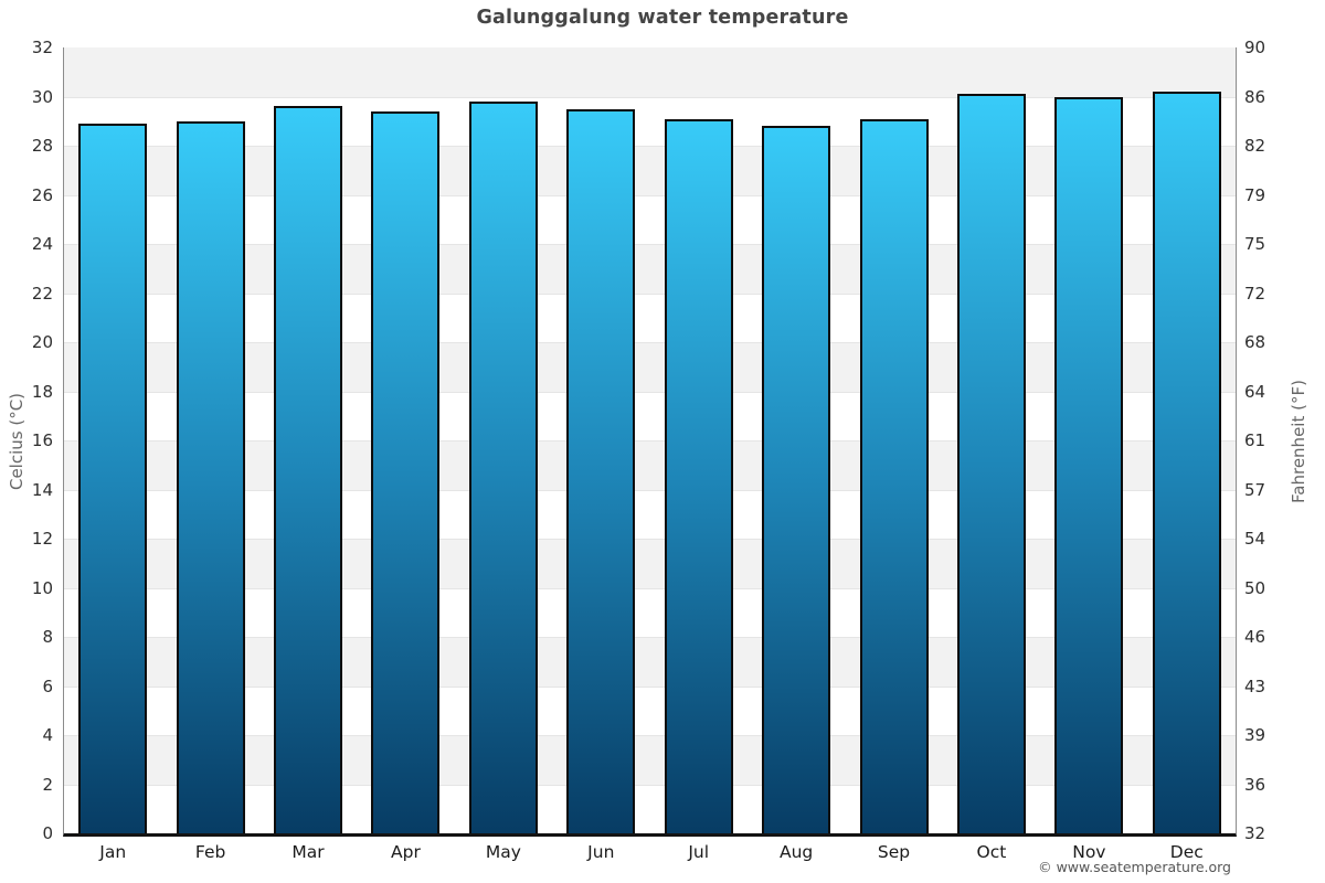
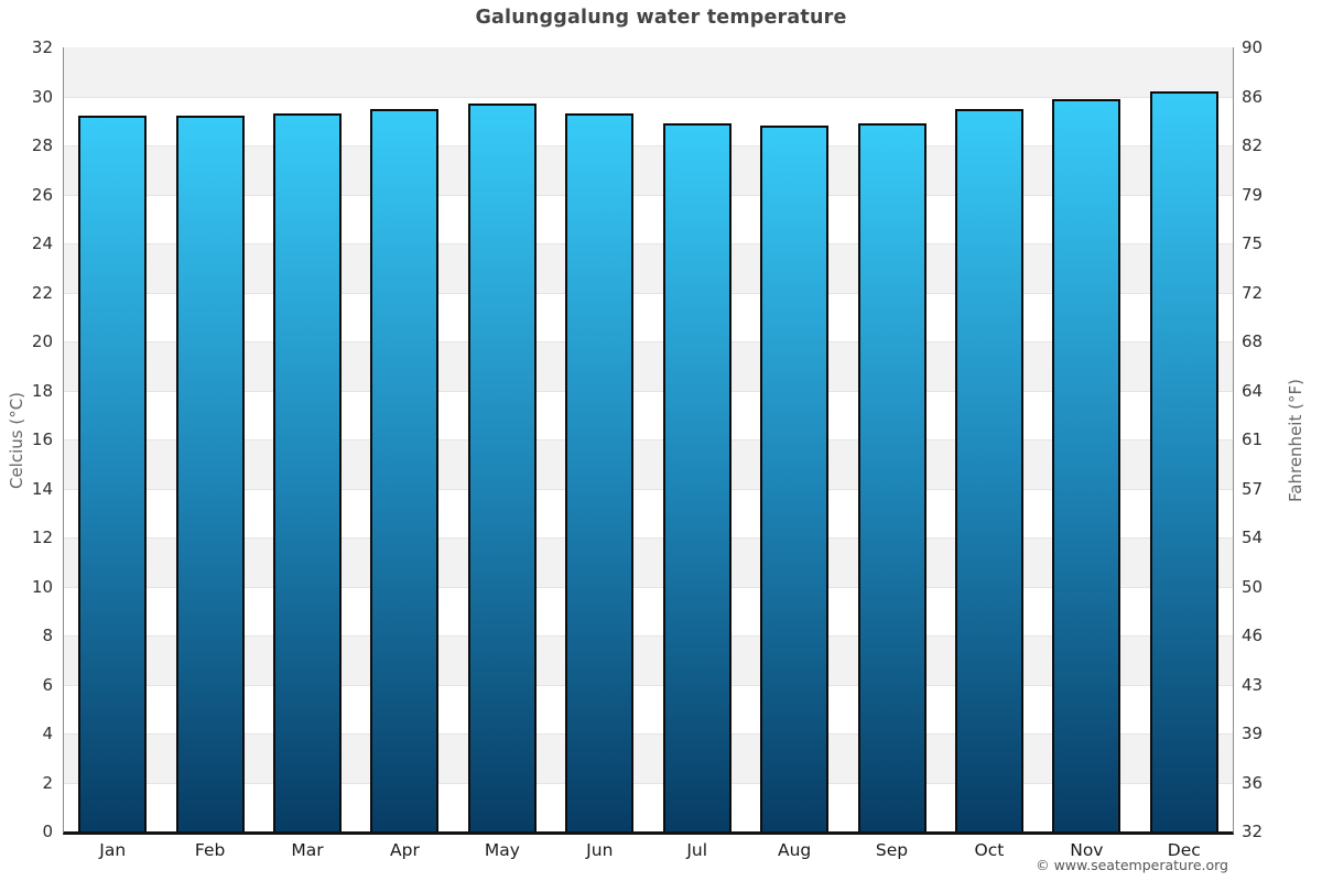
Jan: 28.9 -> 29.2
Feb: 29.0 -> 29.2
Mar: 29.6 -> 29.3
Apr: 29.4 -> 29.5
May: 29.8 -> 29.7
Jun: 29.5 -> 29.3
Jul: 29.1 -> 28.9
Sep: 29.1 -> 28.9
Oct: 30.1 -> 29.5
Nov: 30.0 -> 29.9
